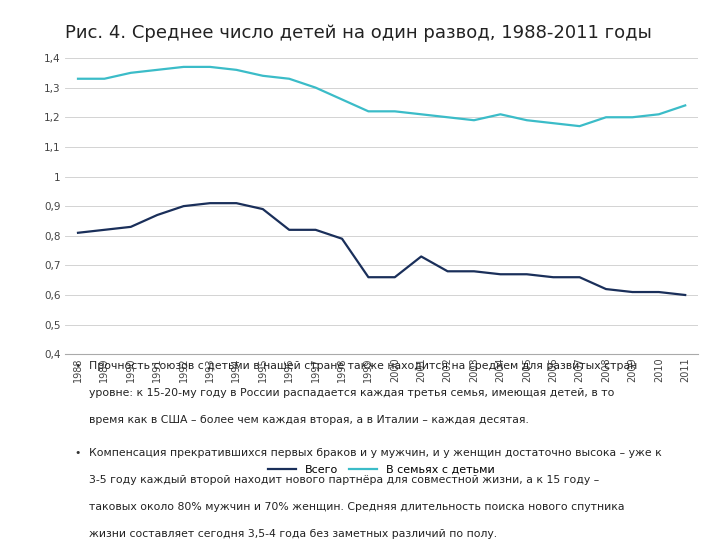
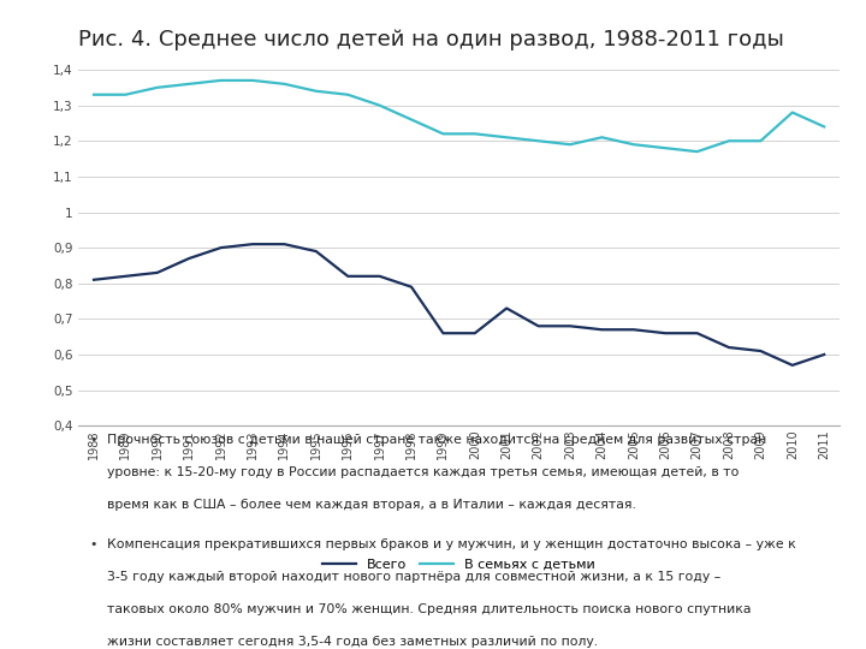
Всего/2010: 0,61 -> 0,57
В семьях с детьми/2010: 1,21 -> 1,28
